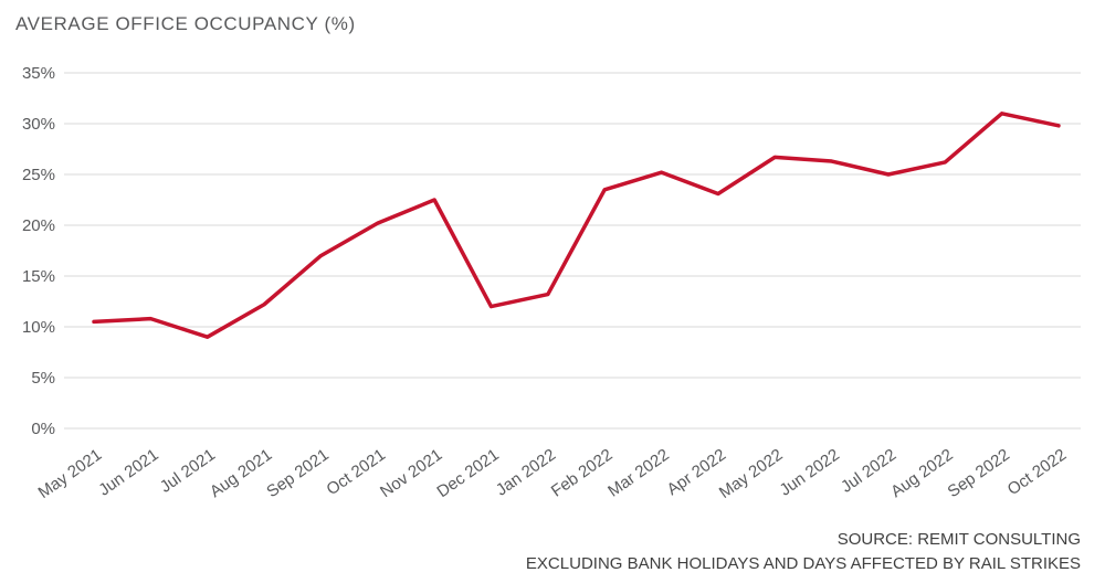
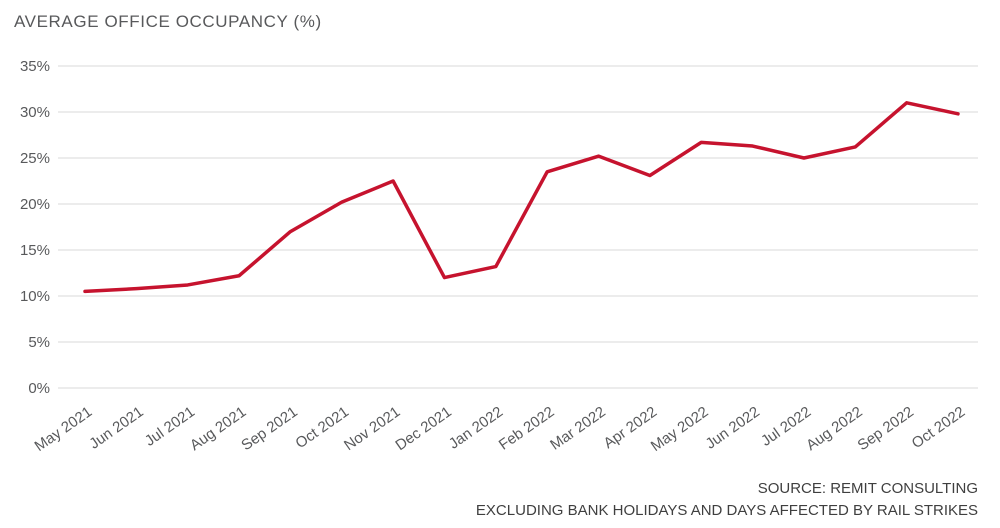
Jul 2021: 9% -> 11%
